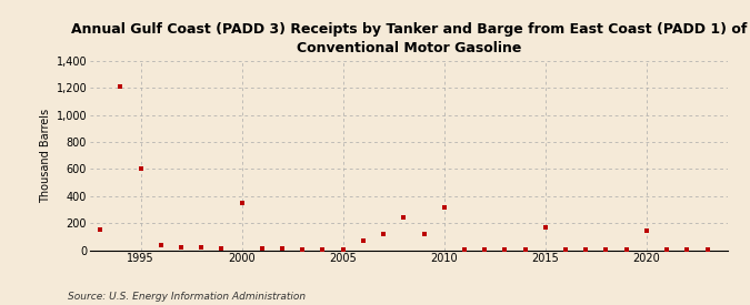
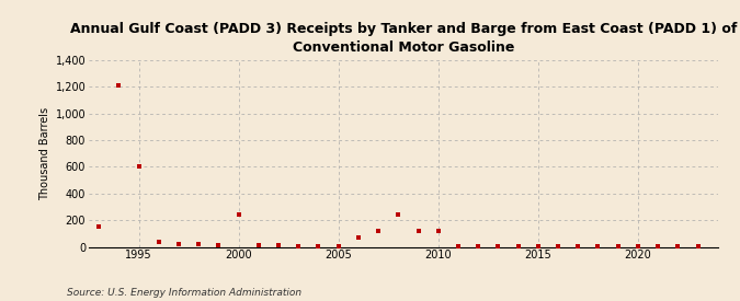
2000: 350 -> 240
2010: 320 -> 120
2015: 170 -> 0
2020: 140 -> 0
